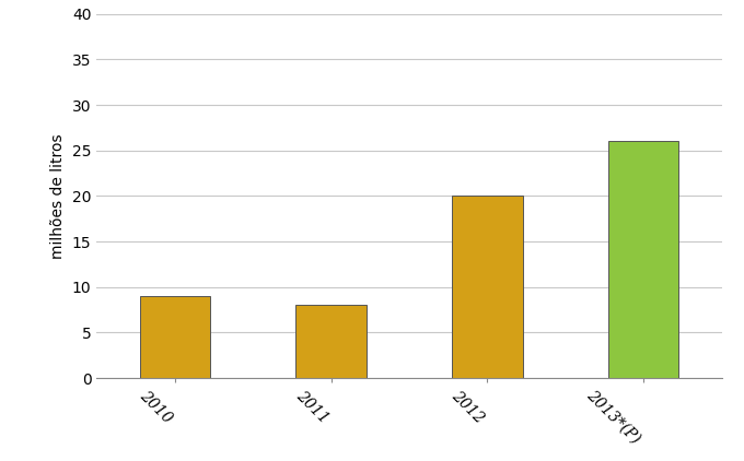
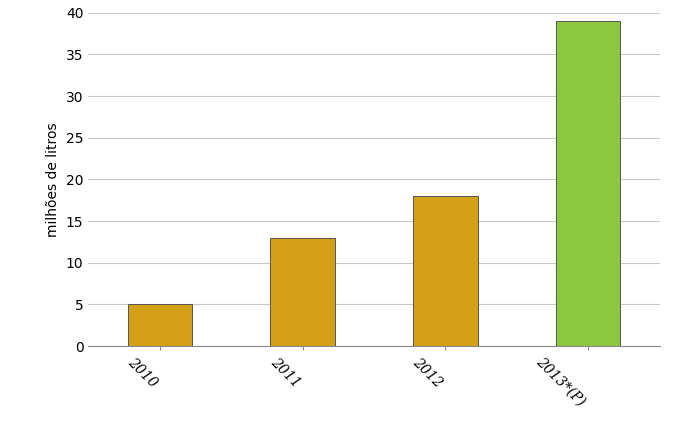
2010: 9 -> 5
2011: 8 -> 13
2012: 20 -> 18
2013*(P): 26 -> 39
